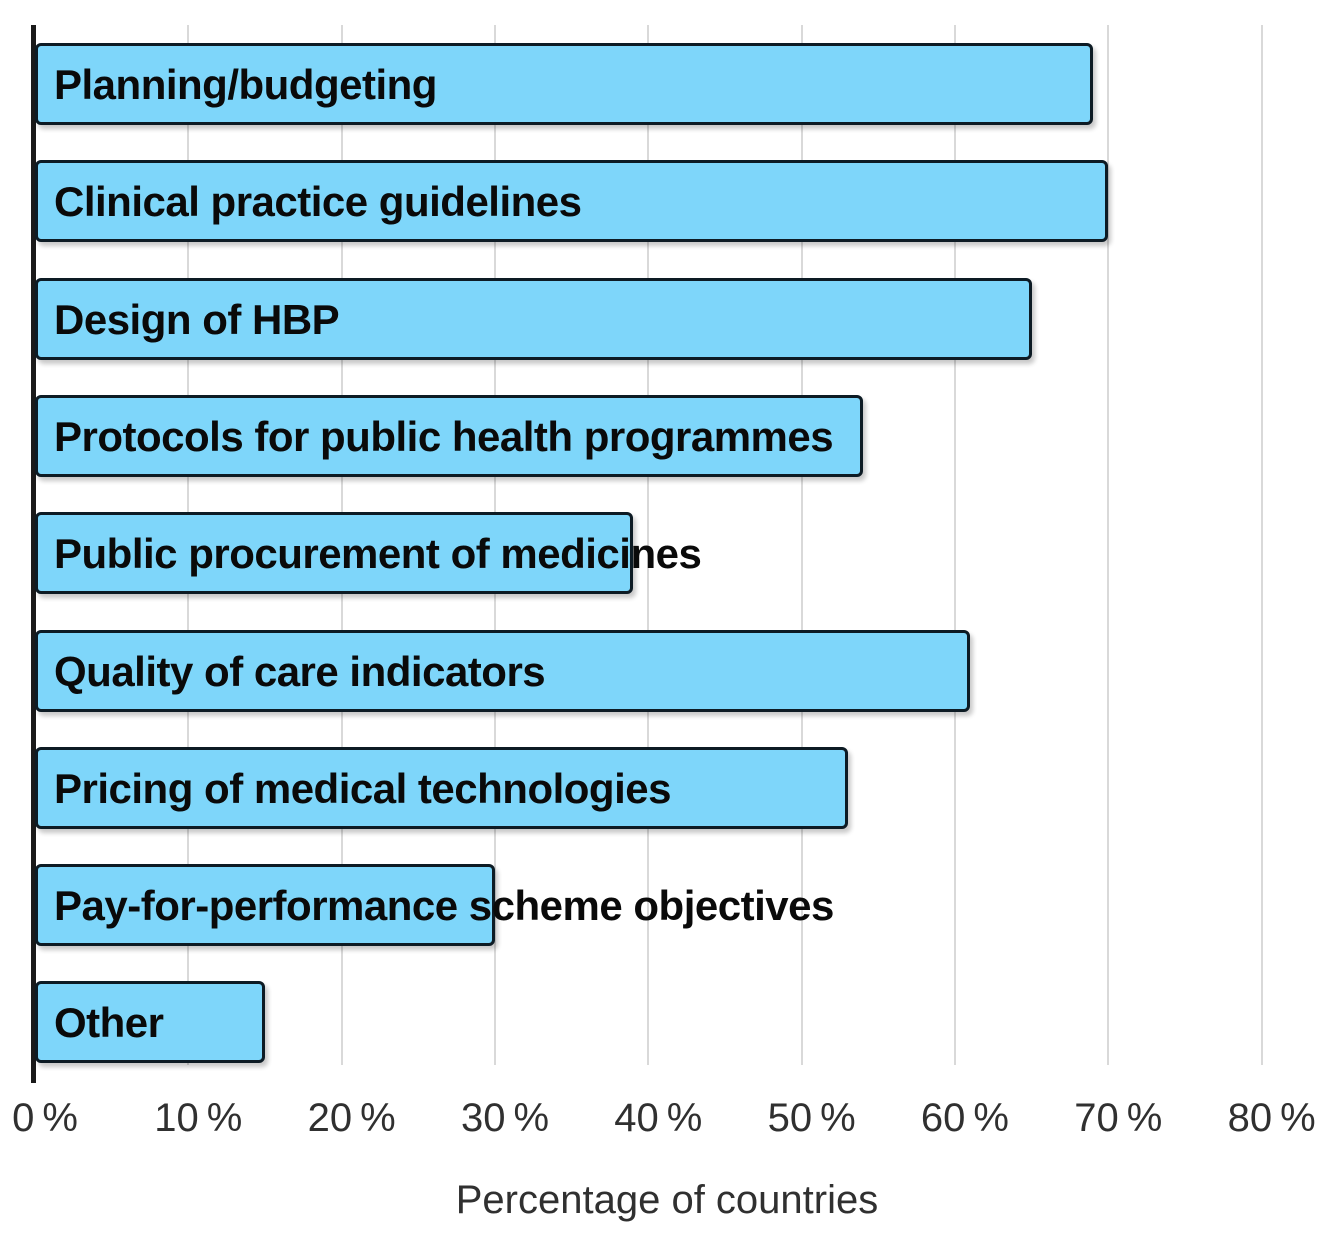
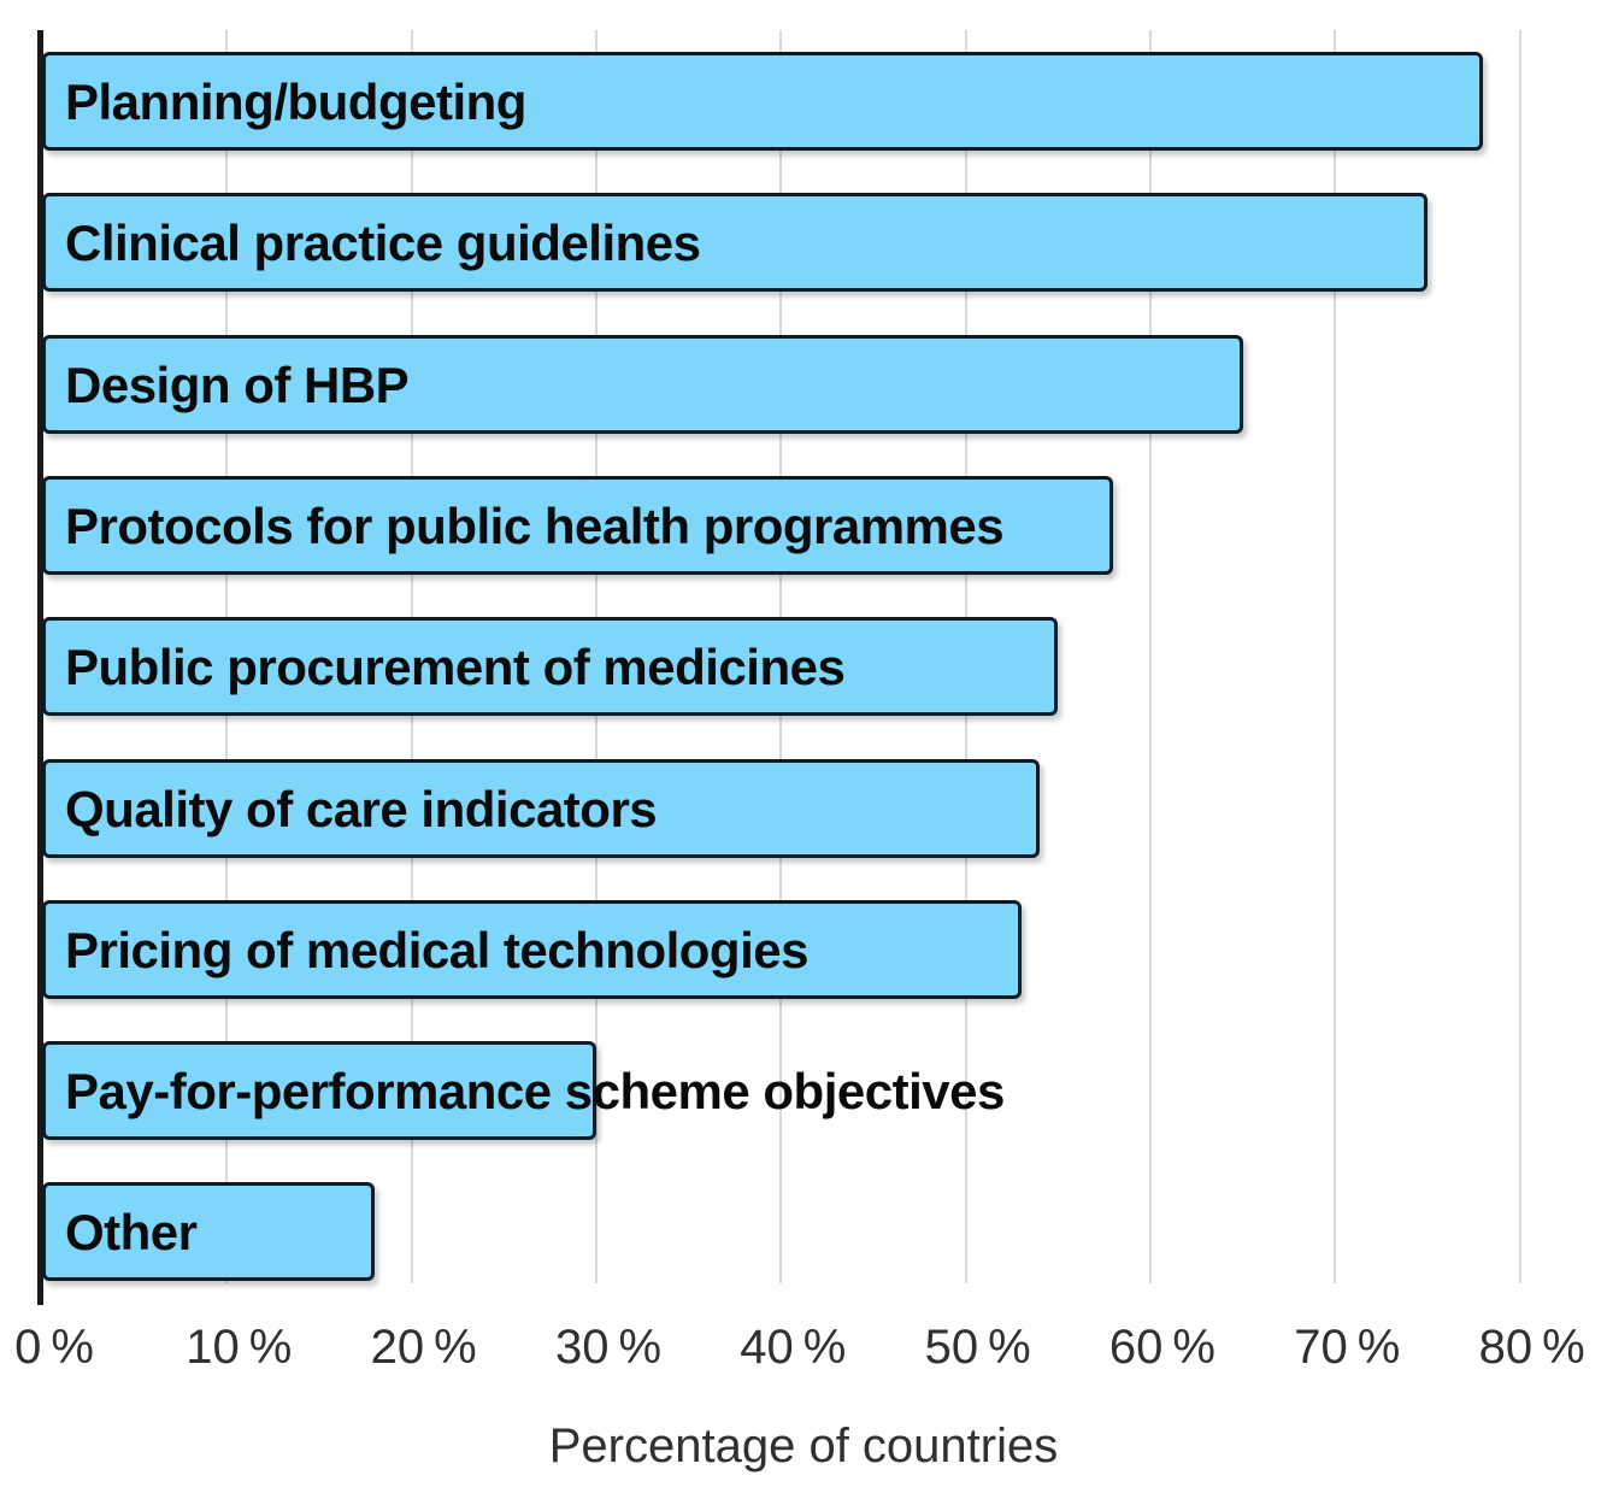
Planning/budgeting: 69% -> 78%
Clinical practice guidelines: 70% -> 75%
Protocols for public health programmes: 54% -> 58%
Public procurement of medicines: 39% -> 55%
Quality of care indicators: 61% -> 54%
Other: 15% -> 18%
